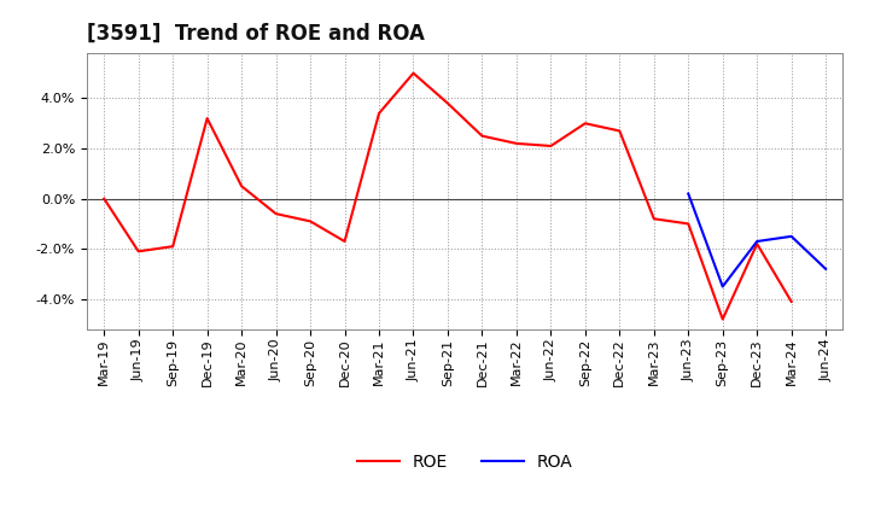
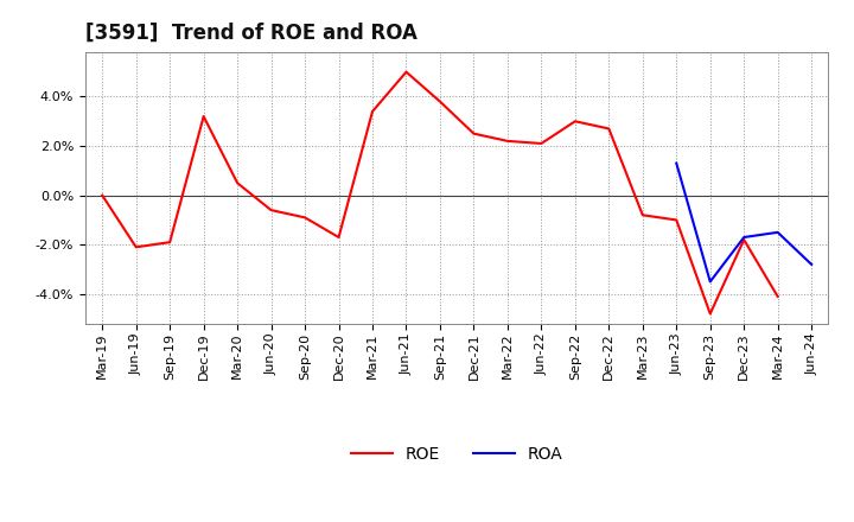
ROA/Jun-23: 0.2% -> 1.3%
